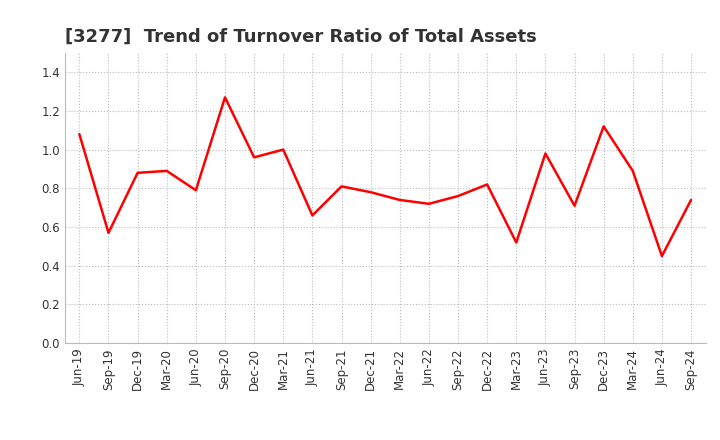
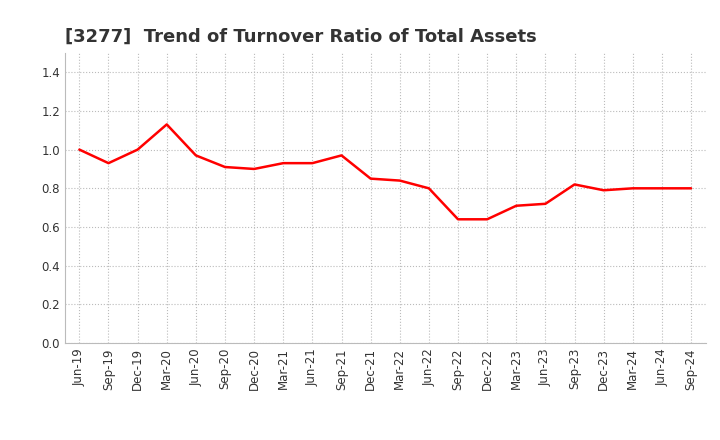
Jun-19: 1.08 -> 1.00
Sep-19: 0.57 -> 0.93
Dec-19: 0.88 -> 1.00
Mar-20: 0.89 -> 1.13
Jun-20: 0.79 -> 0.97
Sep-20: 1.27 -> 0.91
Dec-20: 0.96 -> 0.90
Mar-21: 1.00 -> 0.93
Jun-21: 0.66 -> 0.93
Sep-21: 0.81 -> 0.97
Dec-21: 0.78 -> 0.85
Mar-22: 0.74 -> 0.84
Jun-22: 0.72 -> 0.80
Sep-22: 0.76 -> 0.64
Dec-22: 0.82 -> 0.64
Mar-23: 0.52 -> 0.71
Jun-23: 0.98 -> 0.72
Sep-23: 0.71 -> 0.82
Dec-23: 1.12 -> 0.79
Mar-24: 0.89 -> 0.80
Jun-24: 0.45 -> 0.80
Sep-24: 0.74 -> 0.80
